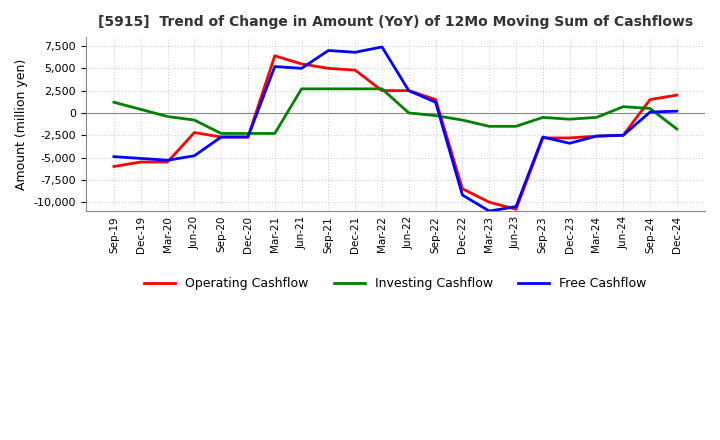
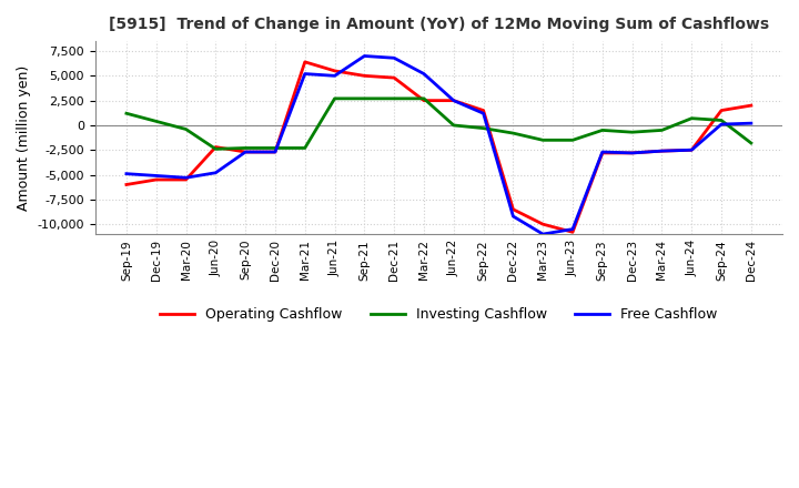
Investing Cashflow/Jun-20: -800 -> -2,400
Free Cashflow/Mar-22: 7,400 -> 5,200
Free Cashflow/Dec-23: -3,400 -> -2,800
